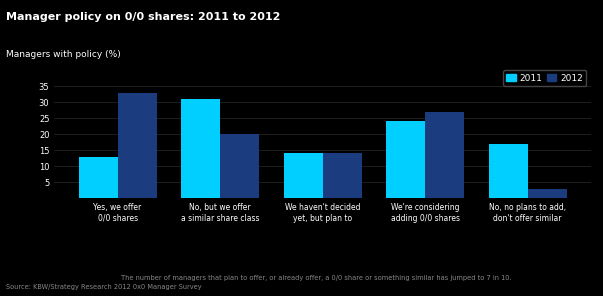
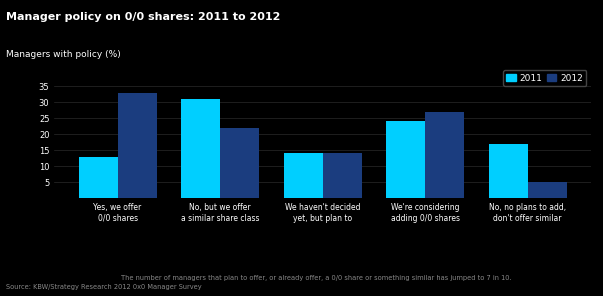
2012/No, but we offer a similar share class: 20 -> 22
2012/No, no plans to add, don't offer similar: 3 -> 5
